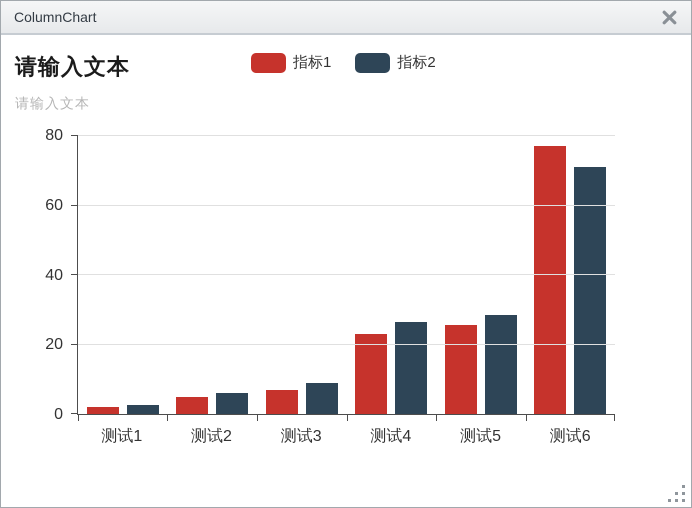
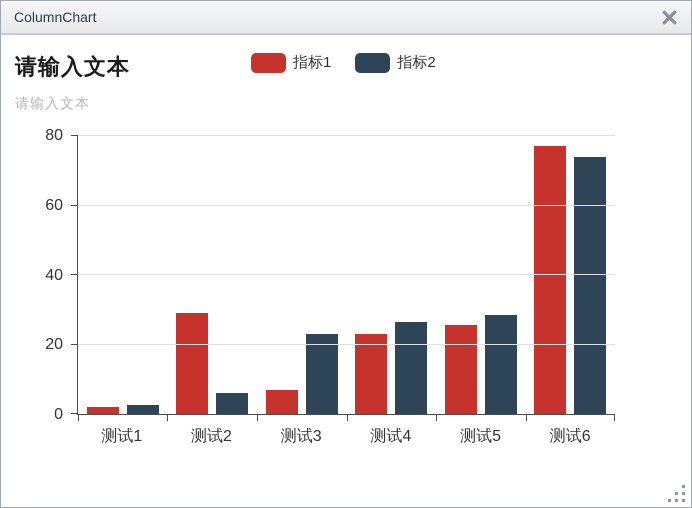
指标1/测试2: 5 -> 29
指标2/测试3: 9 -> 23
指标2/测试6: 71 -> 74
